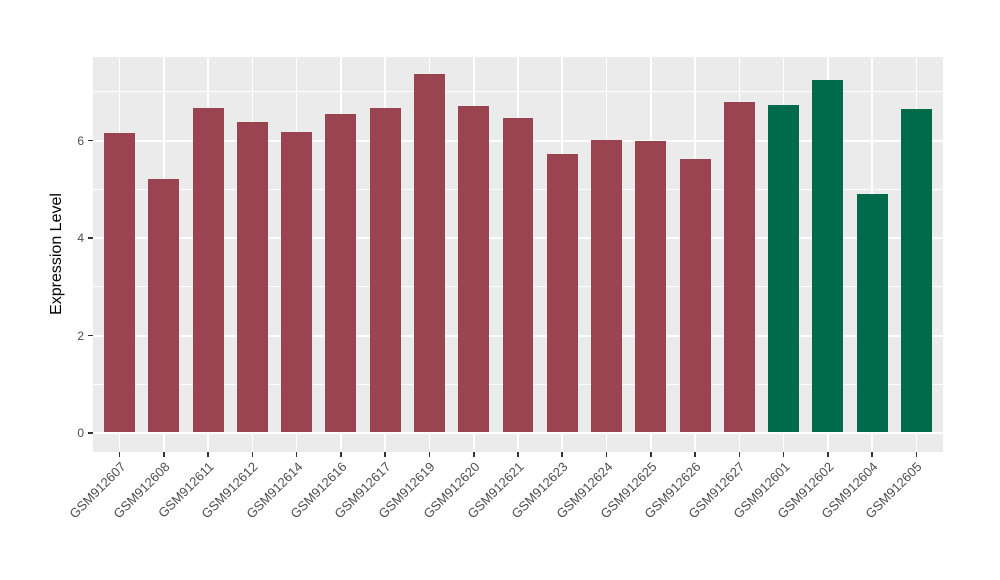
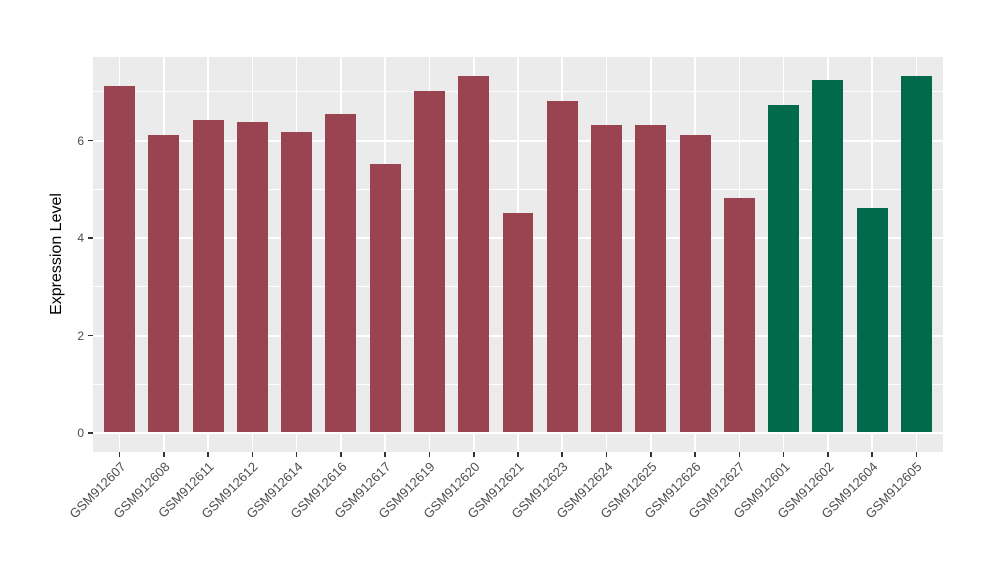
GSM912607: 6.1 -> 7.1
GSM912608: 5.2 -> 6.1
GSM912611: 6.7 -> 6.4
GSM912617: 6.6 -> 5.5
GSM912619: 7.3 -> 7.0
GSM912620: 6.7 -> 7.3
GSM912621: 6.5 -> 4.5
GSM912623: 5.7 -> 6.8
GSM912624: 6.0 -> 6.3
GSM912625: 6.0 -> 6.3
GSM912626: 5.6 -> 6.1
GSM912627: 6.8 -> 4.8
GSM912604: 4.9 -> 4.6
GSM912605: 6.6 -> 7.3
